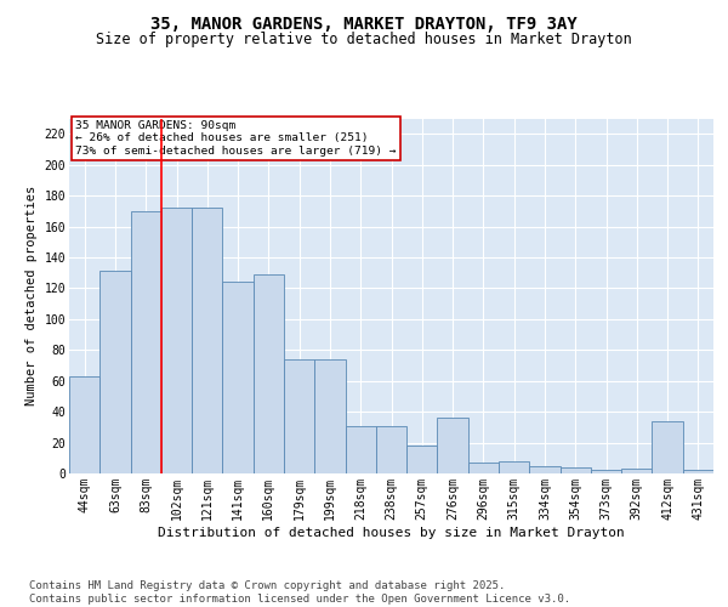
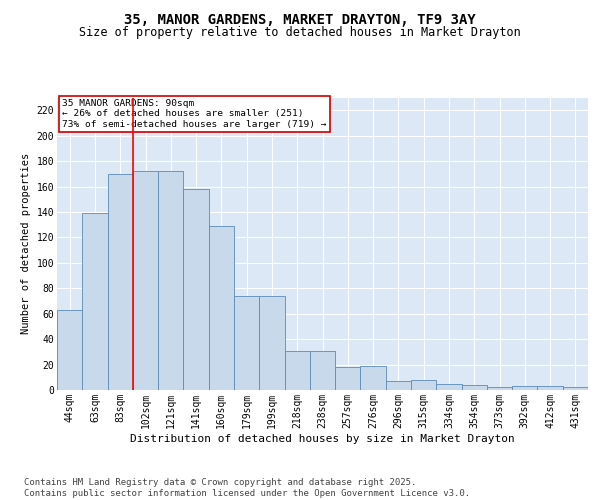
63sqm: 131 -> 139
141sqm: 124 -> 158
276sqm: 36 -> 19
412sqm: 34 -> 3
